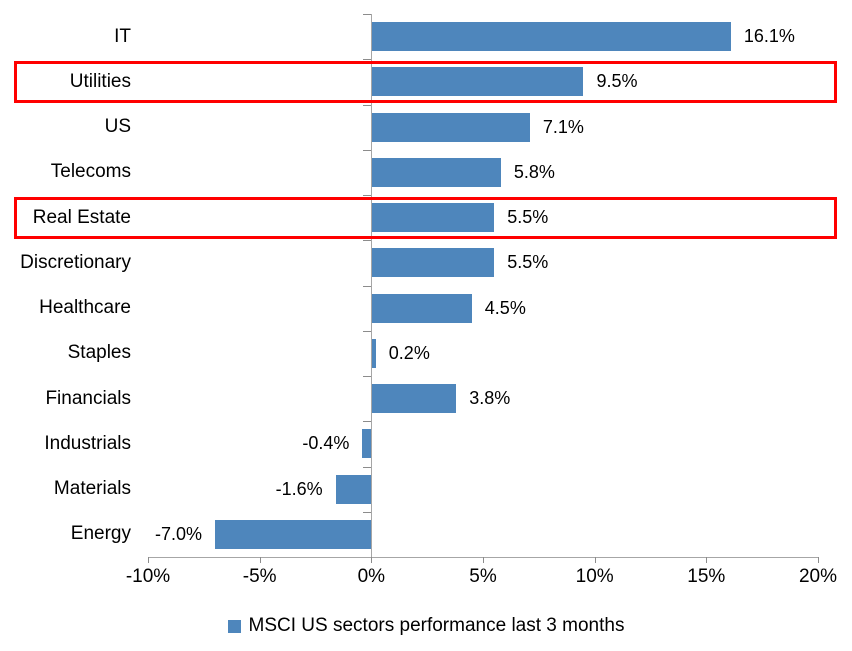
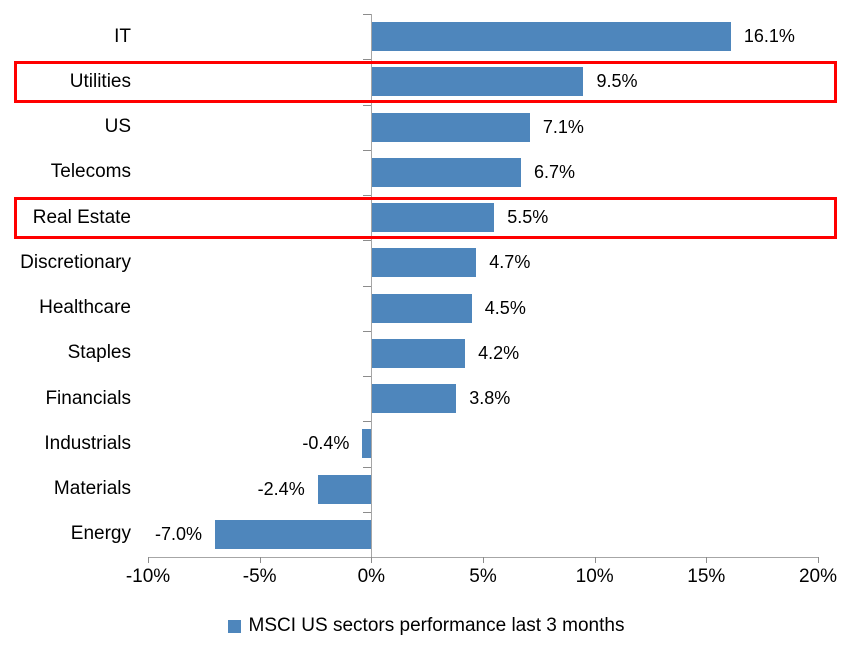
Telecoms: 5.8% -> 6.7%
Discretionary: 5.5% -> 4.7%
Staples: 0.2% -> 4.2%
Materials: -1.6% -> -2.4%
